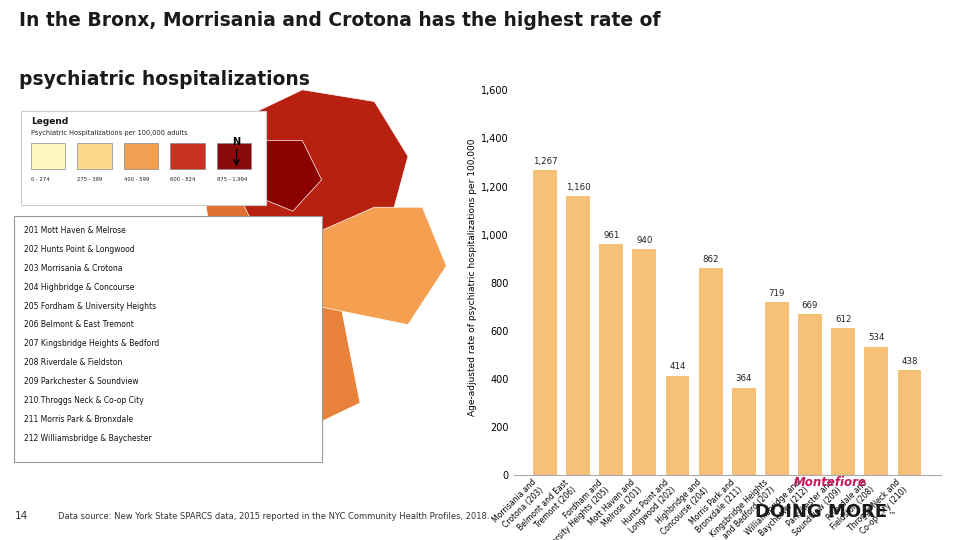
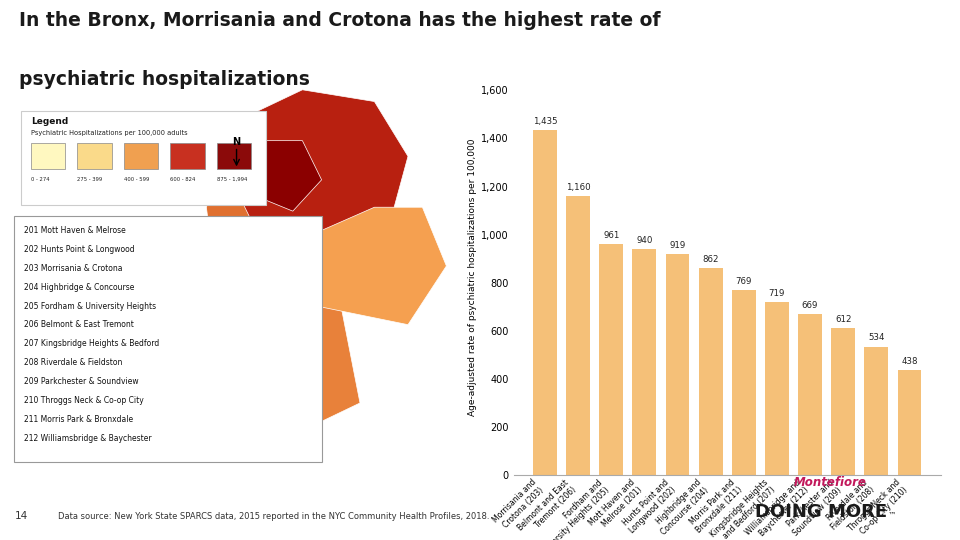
Morrisania and Crotona (203): 1,267 -> 1,435
Hunts Point and Longwood (202): 414 -> 919
Morris Park and Bronxdale (211): 364 -> 769
